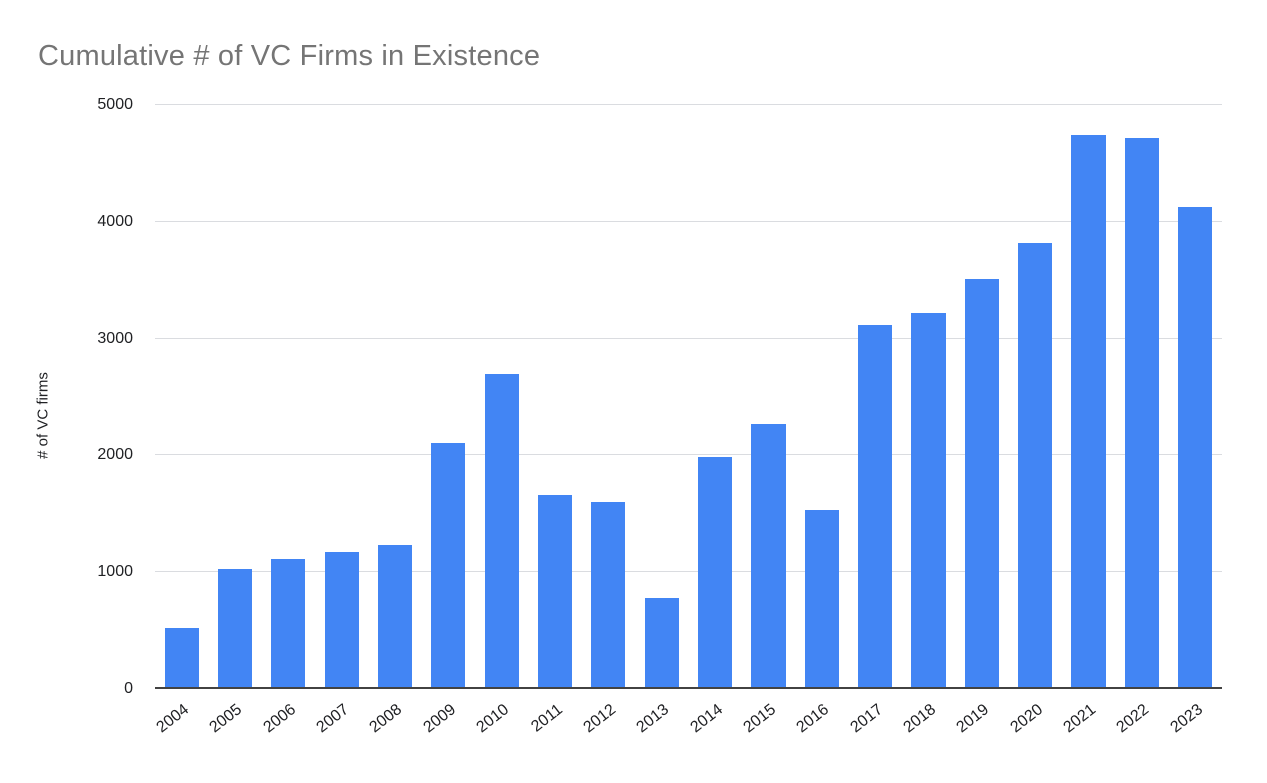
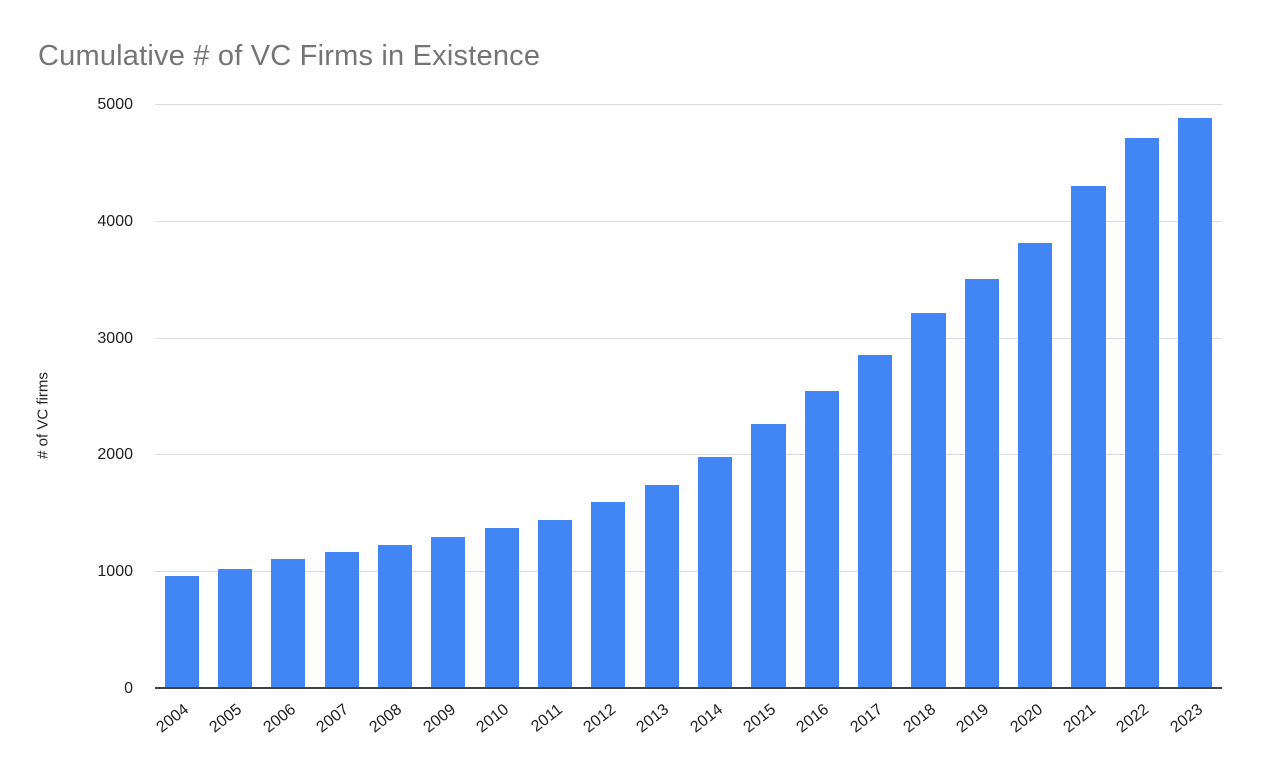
2004: 520 -> 970
2009: 2110 -> 1300
2010: 2700 -> 1380
2011: 1660 -> 1450
2013: 780 -> 1750
2016: 1530 -> 2550
2017: 3120 -> 2860
2021: 4740 -> 4310
2023: 4130 -> 4890
